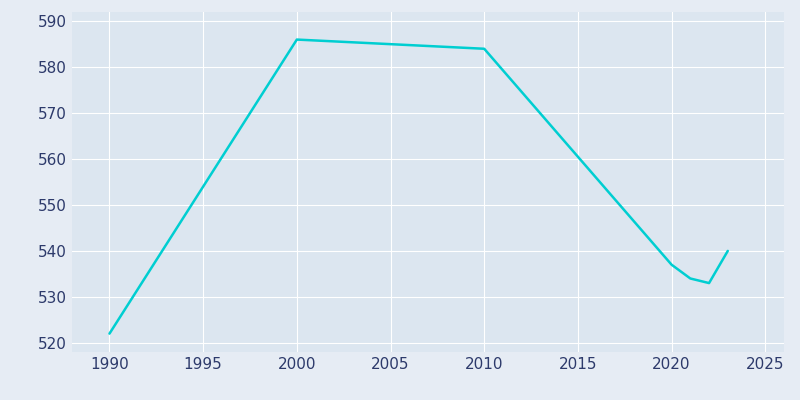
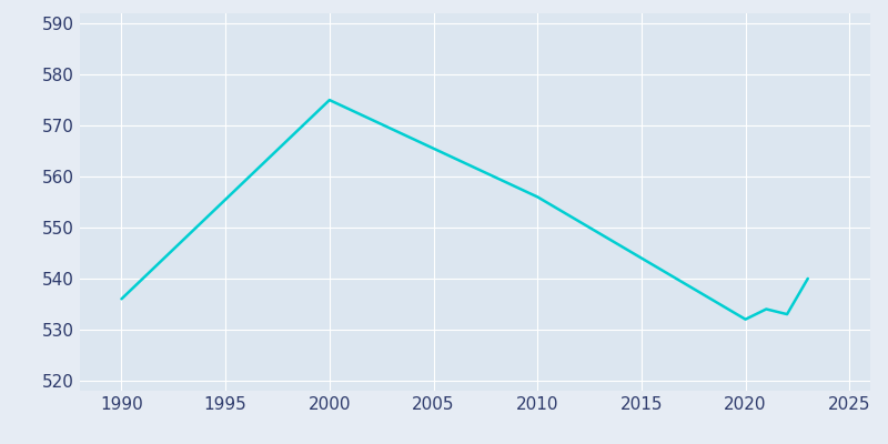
1990: 522 -> 536
2000: 586 -> 575
2010: 584 -> 556
2020: 537 -> 532
